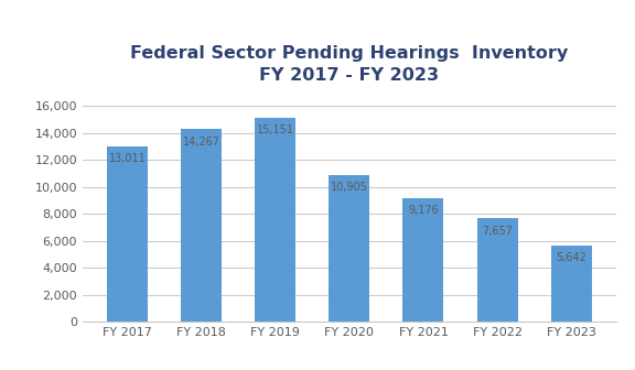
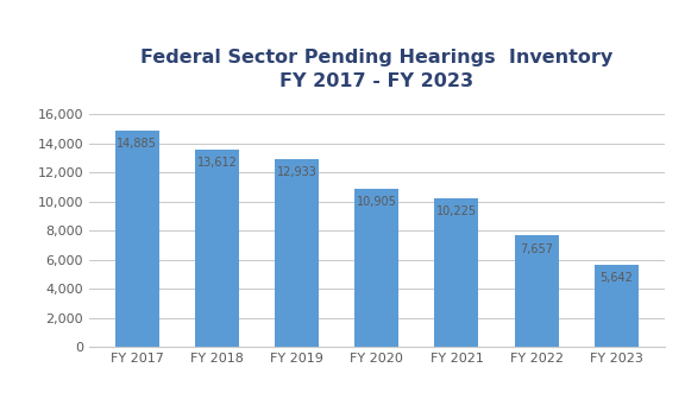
FY 2017: 13,011 -> 14,885
FY 2018: 14,267 -> 13,612
FY 2019: 15,151 -> 12,933
FY 2021: 9,176 -> 10,225
